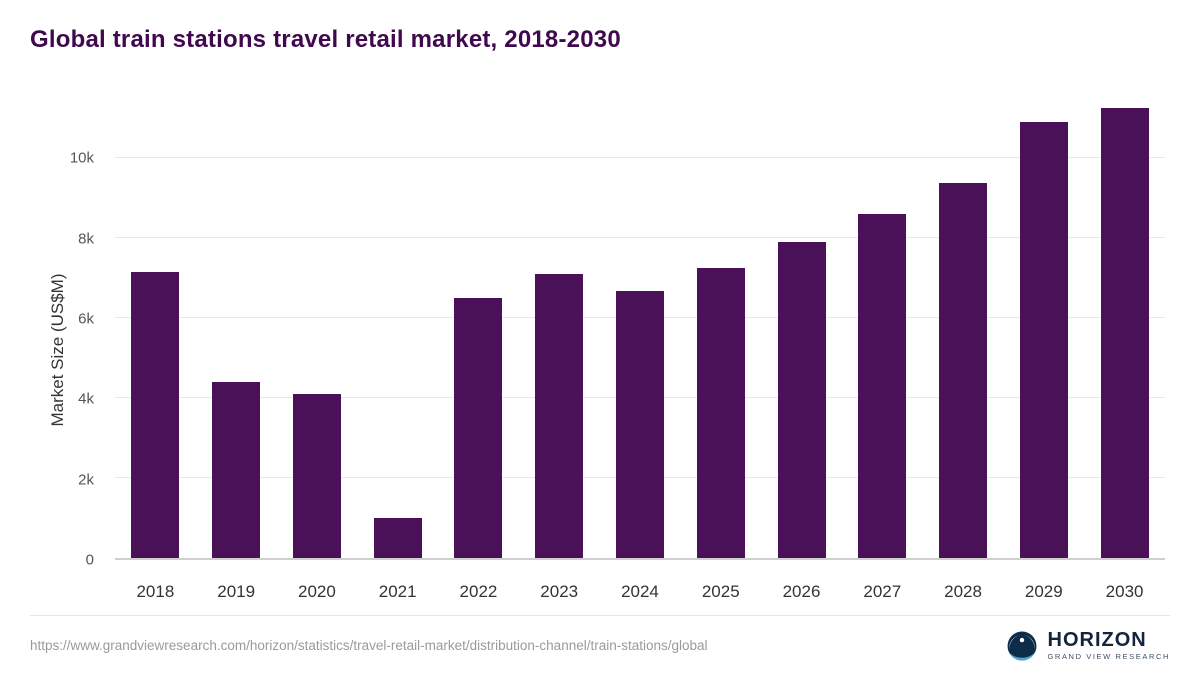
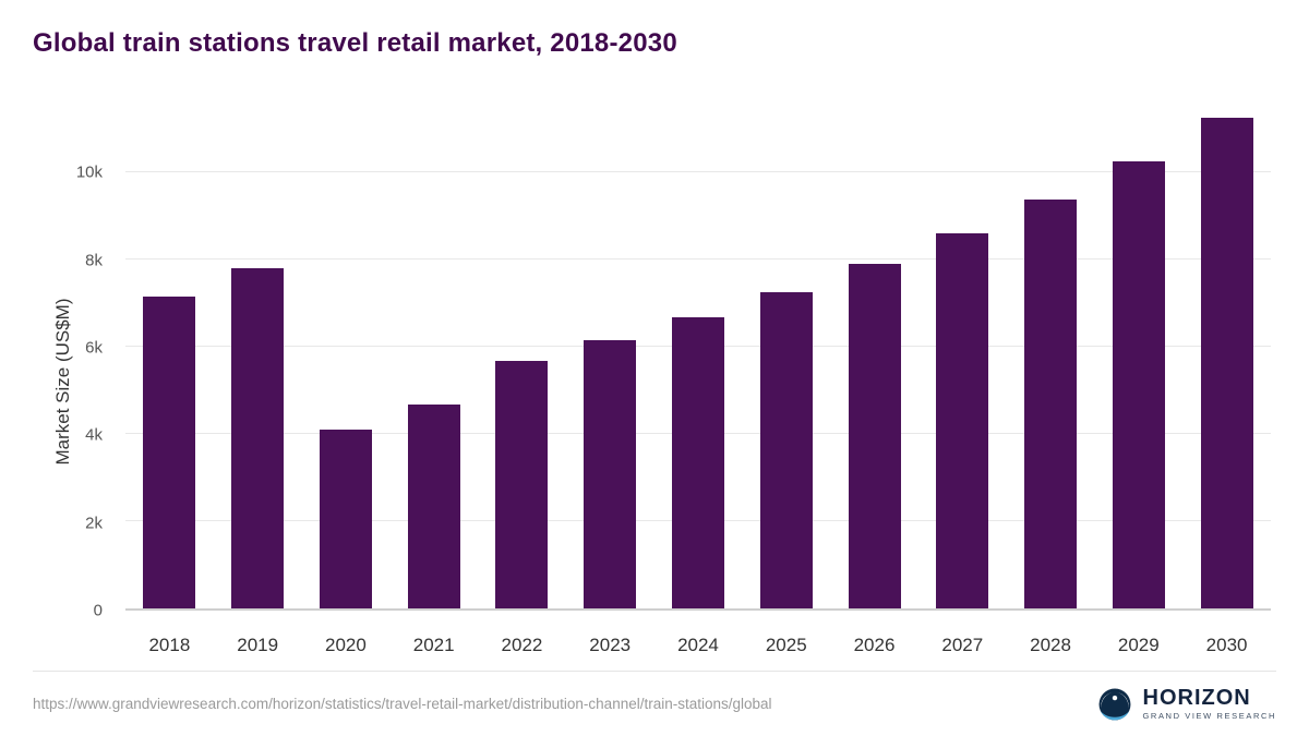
2019: 4.4k -> 7.8k
2021: 1.0k -> 4.7k
2022: 6.5k -> 5.7k
2023: 7.1k -> 6.1k
2029: 10.9k -> 10.2k
